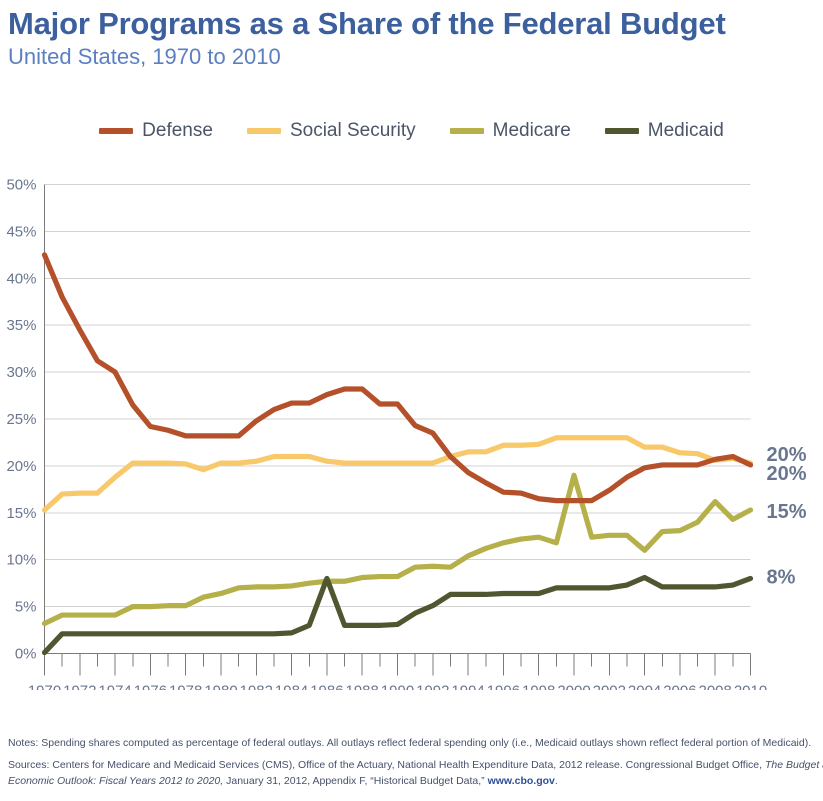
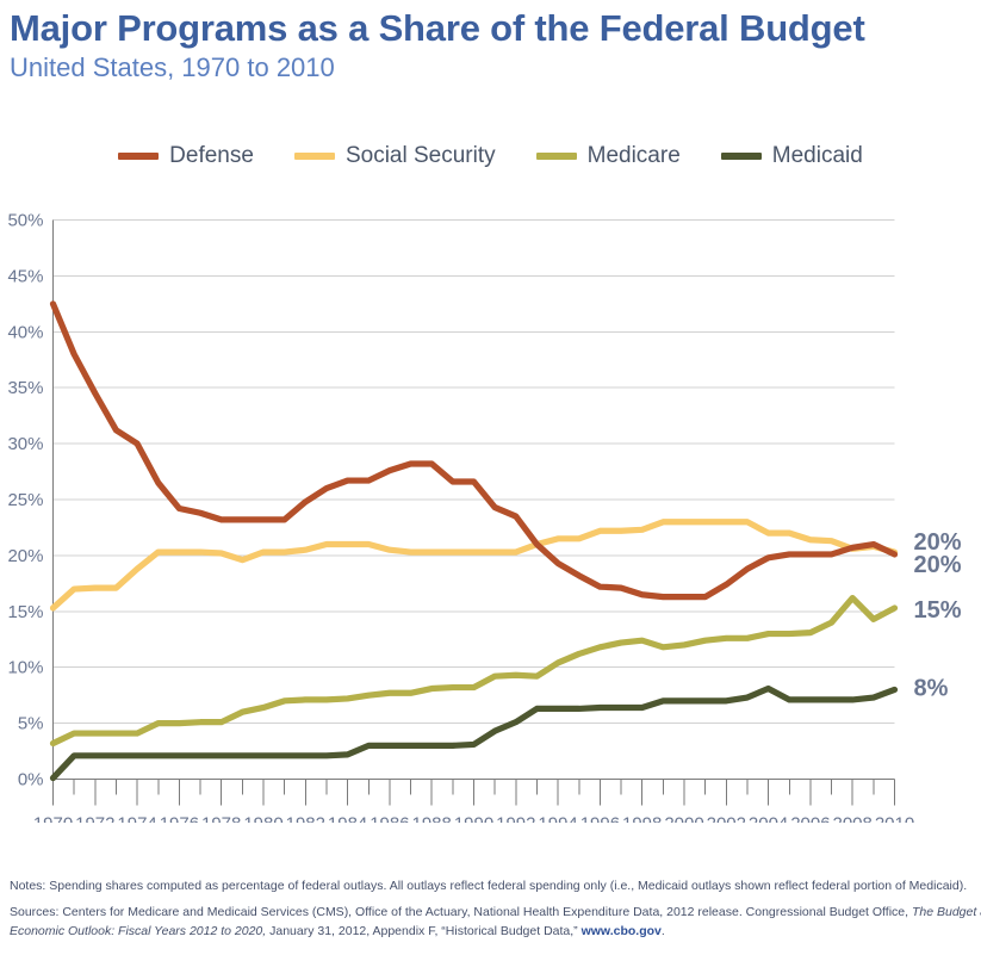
Medicaid/1986: 8% -> 3%
Medicare/2000: 19% -> 12%
Medicare/2004: 11% -> 13%
